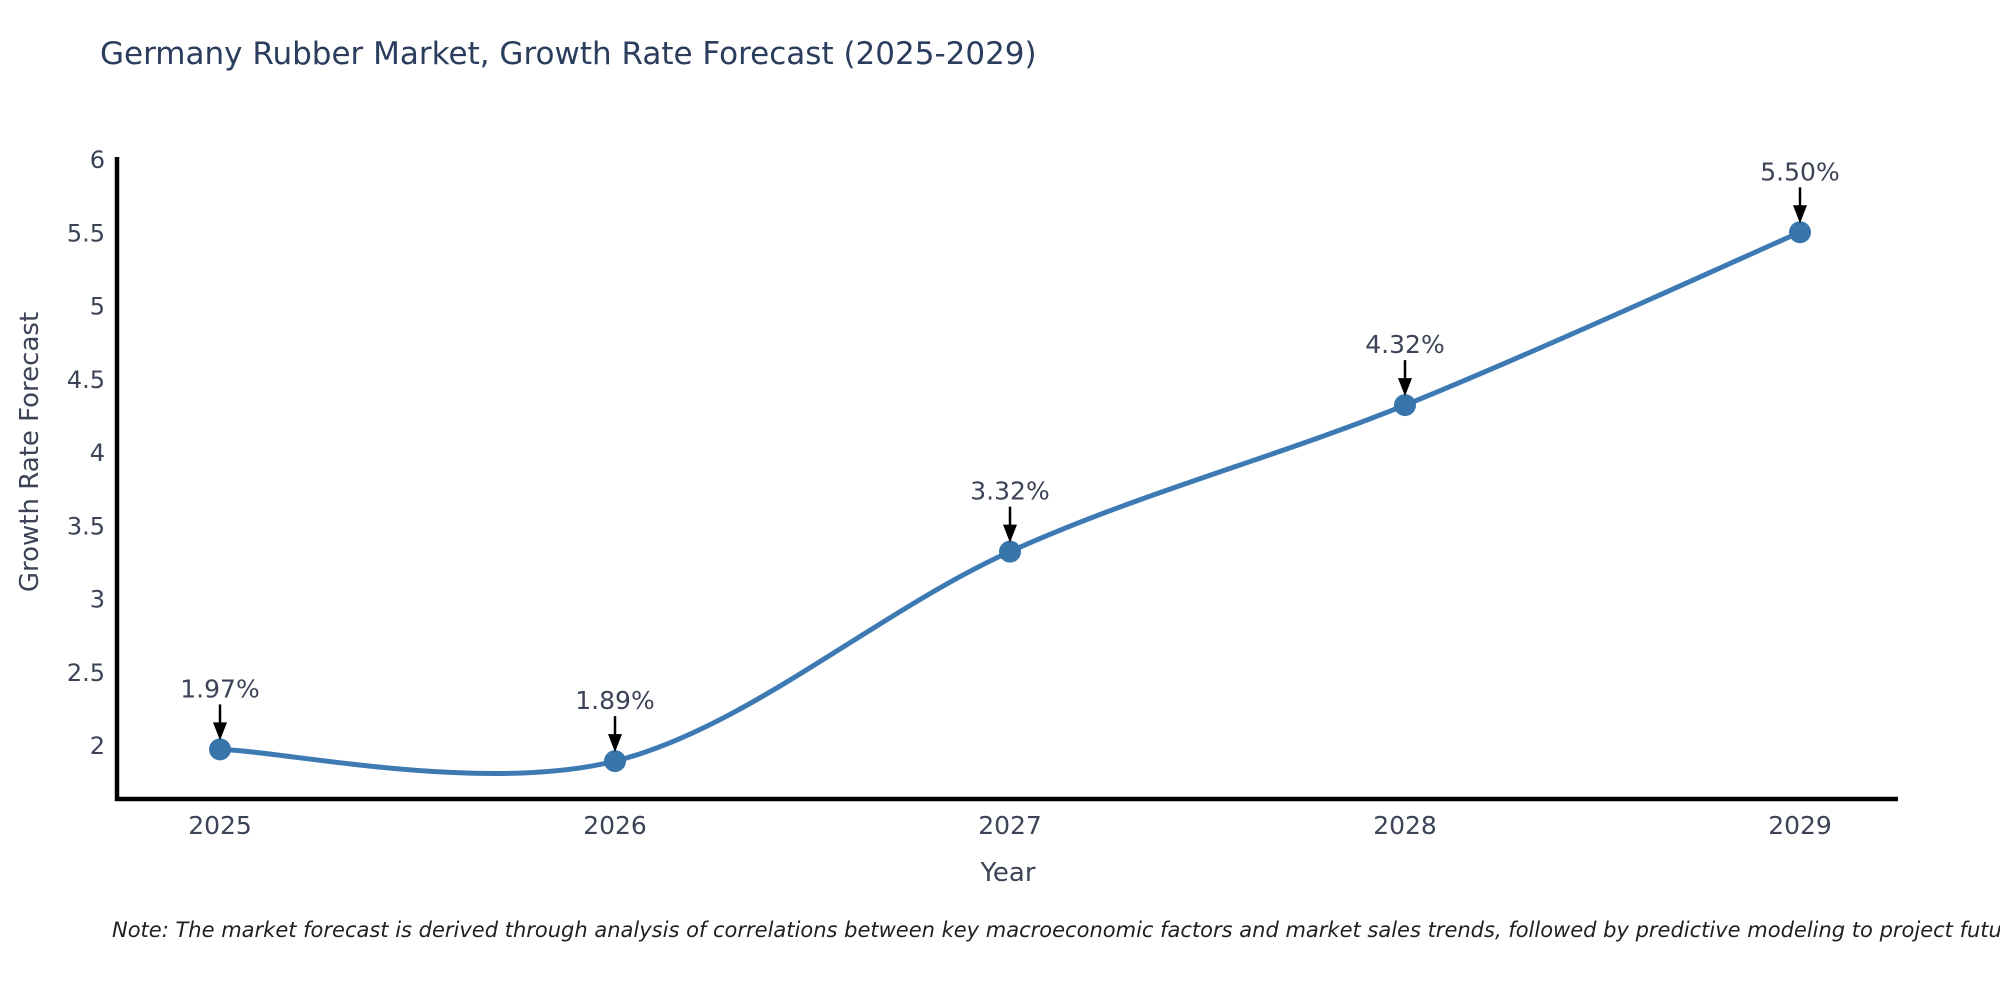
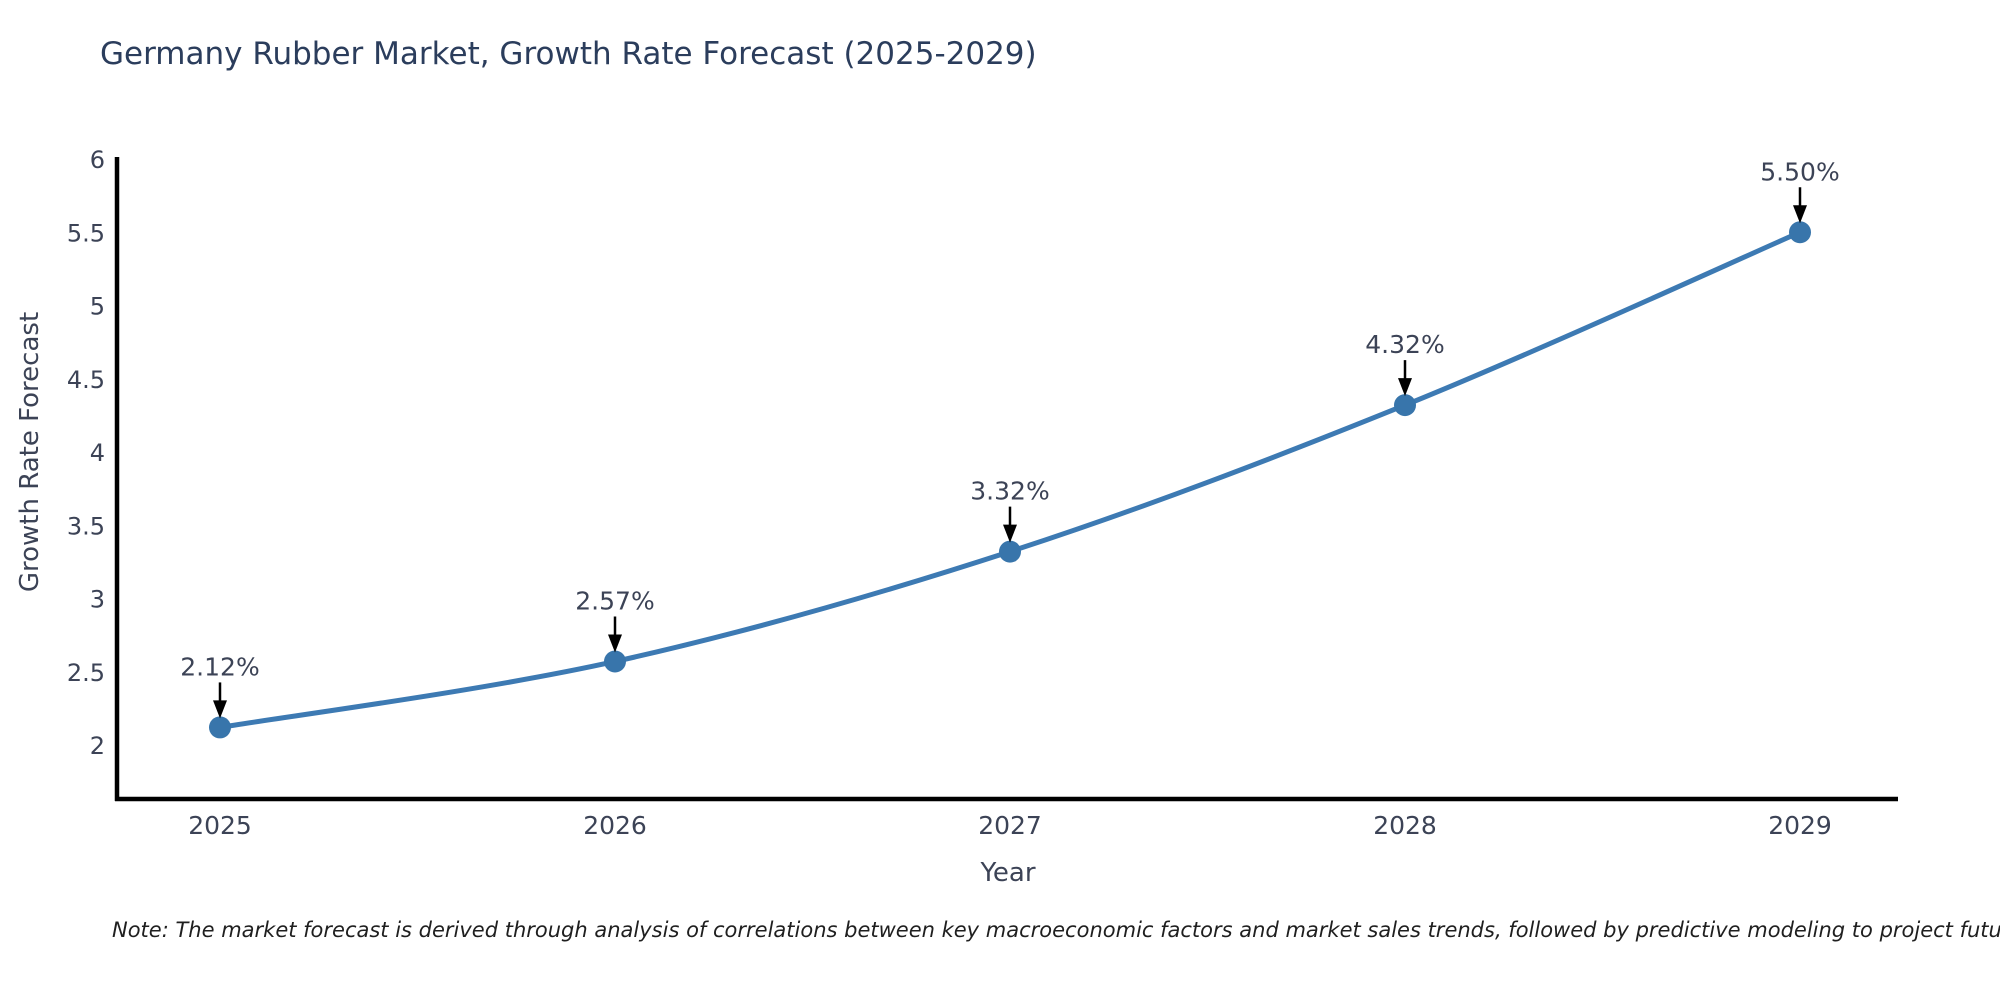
2025: 1.97% -> 2.12%
2026: 1.89% -> 2.57%
